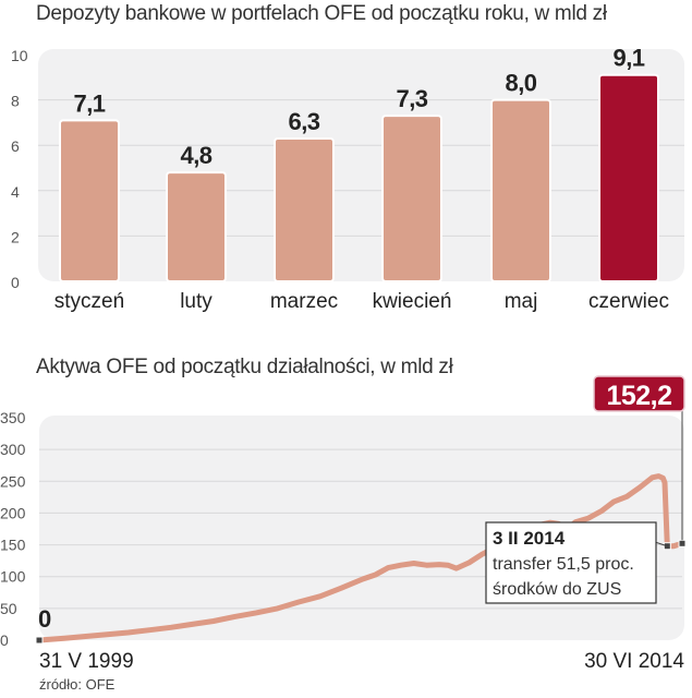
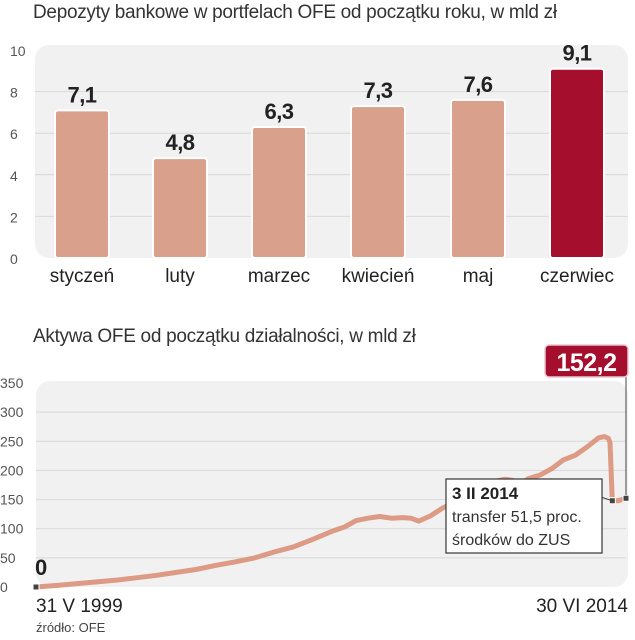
Depozyty bankowe w portfelach OFE od początku roku, w mld zł/maj: 8,0 -> 7,6
